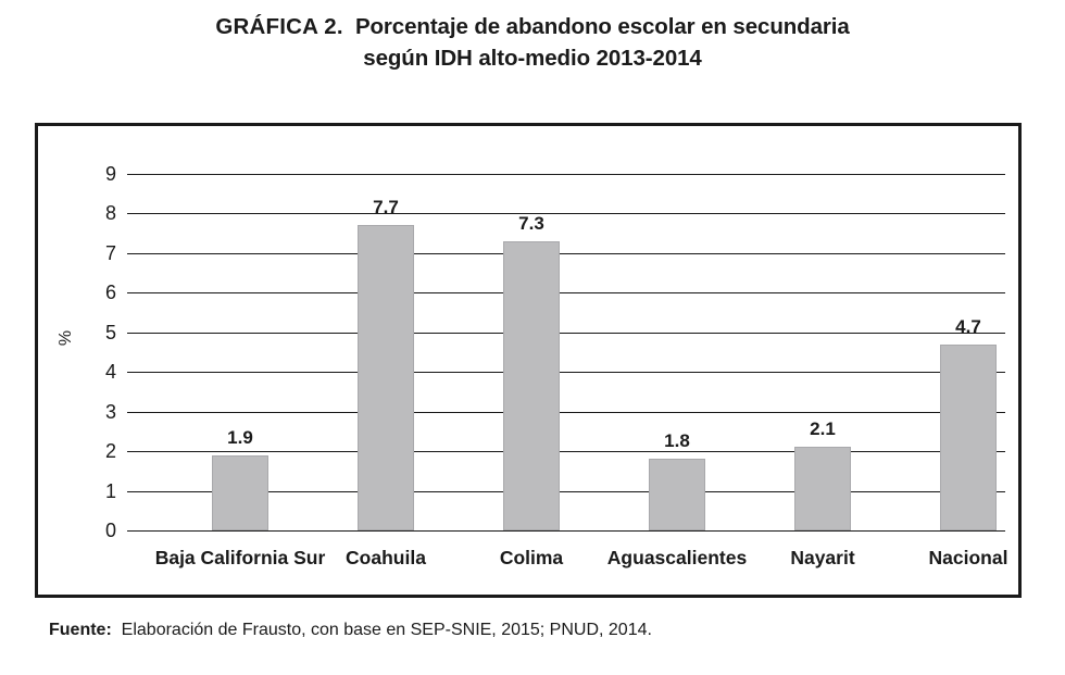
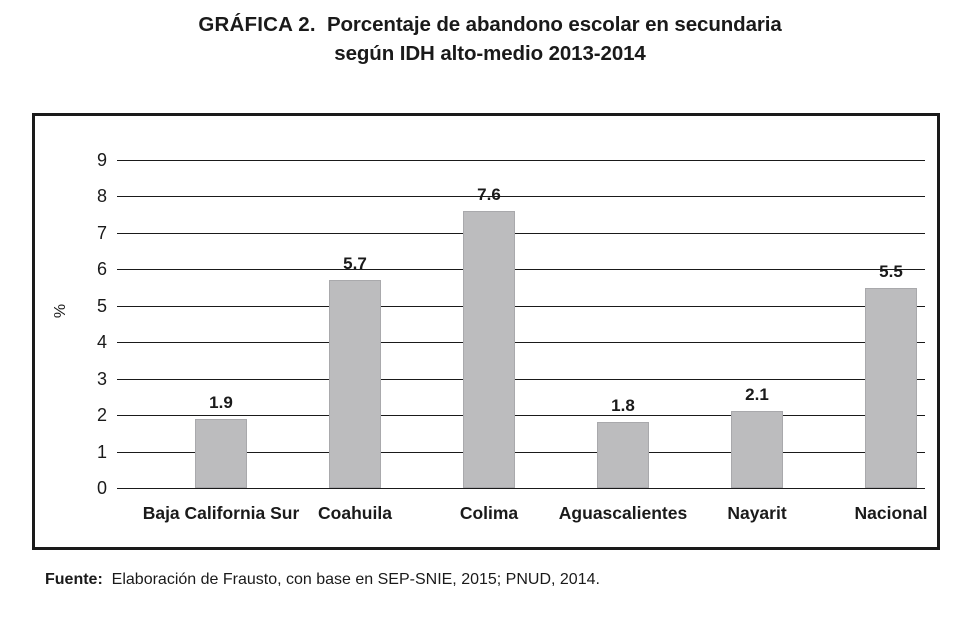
Coahuila: 7.7 -> 5.7
Colima: 7.3 -> 7.6
Nacional: 4.7 -> 5.5
